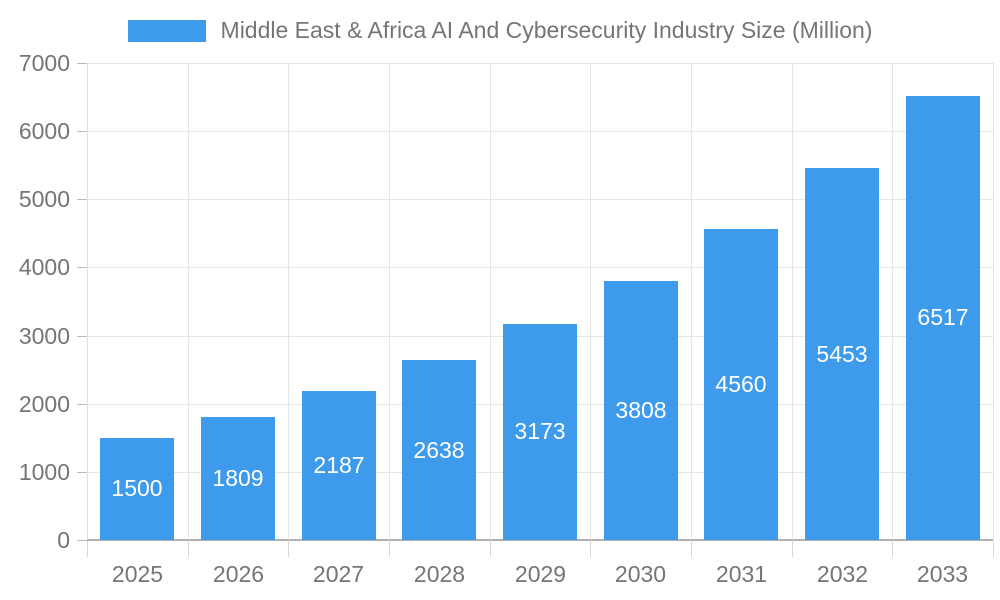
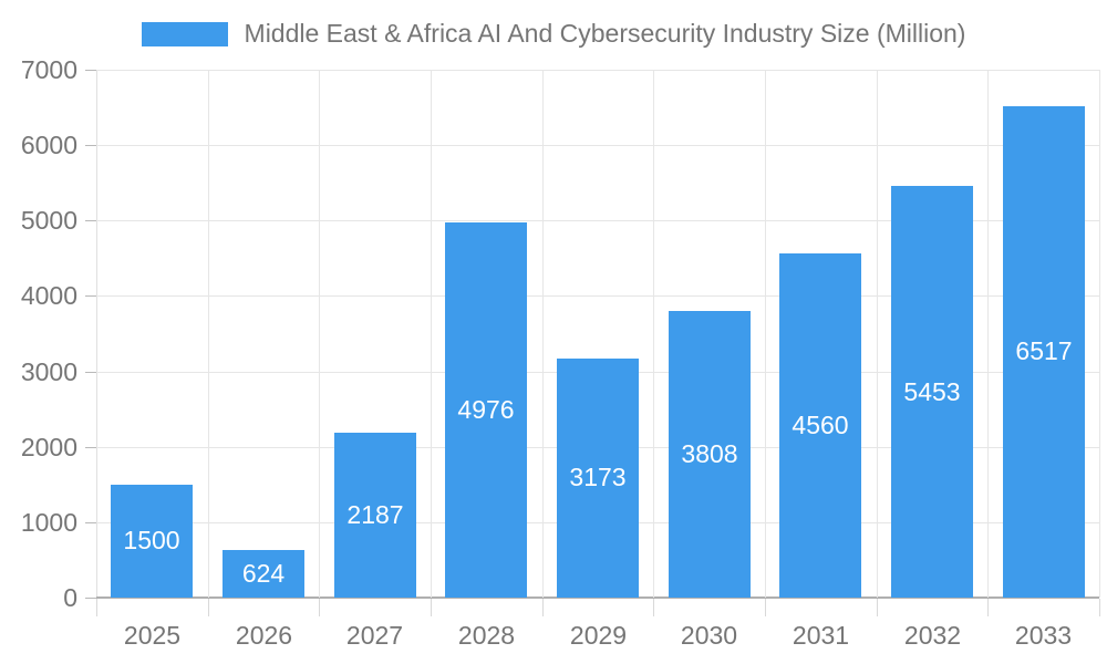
2026: 1809 -> 624
2028: 2638 -> 4976
